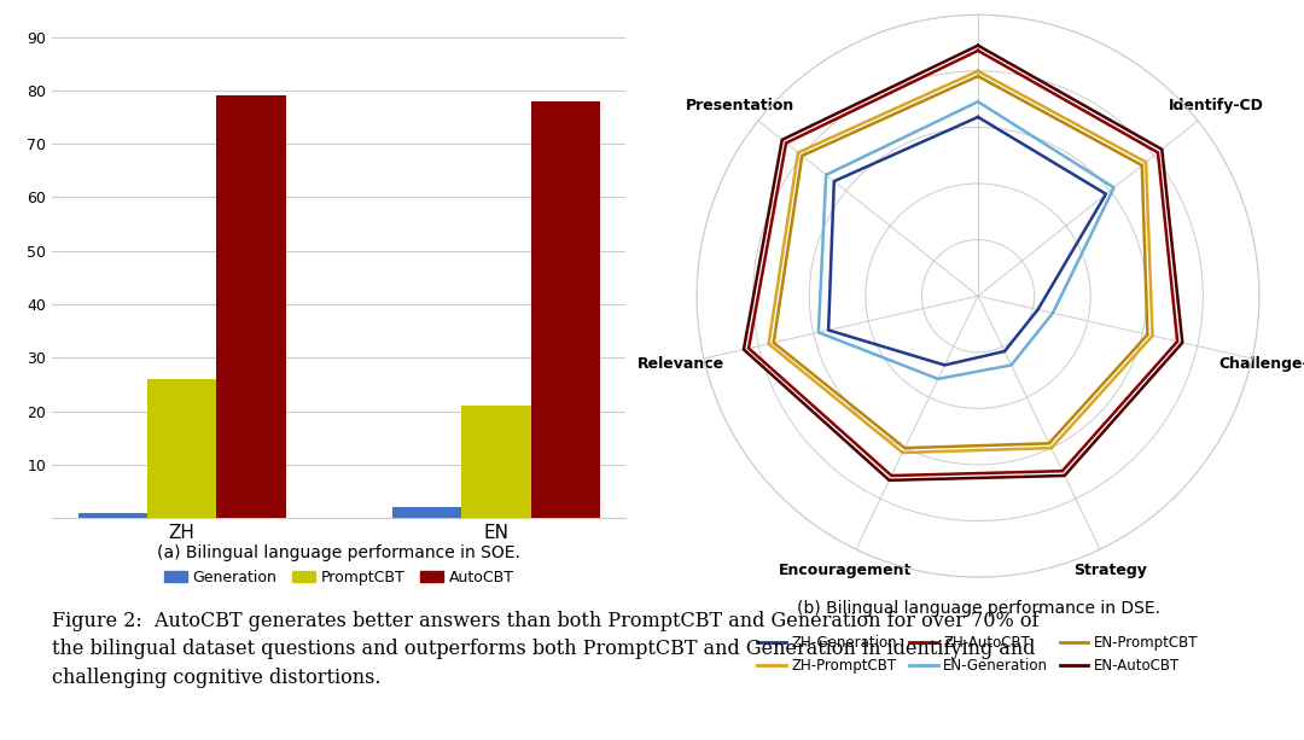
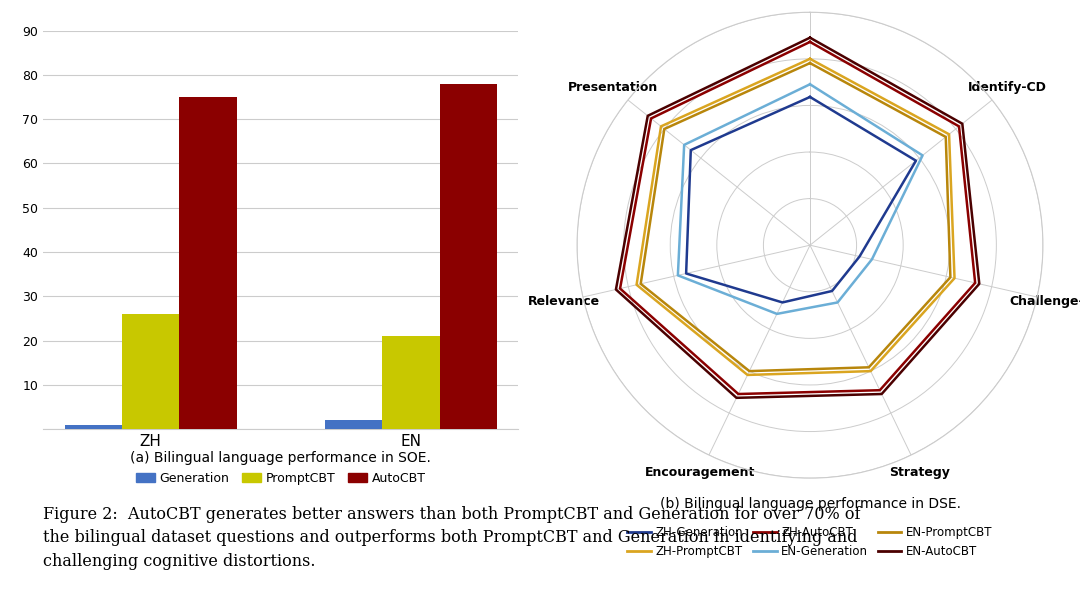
AutoCBT/ZH: 79 -> 75
